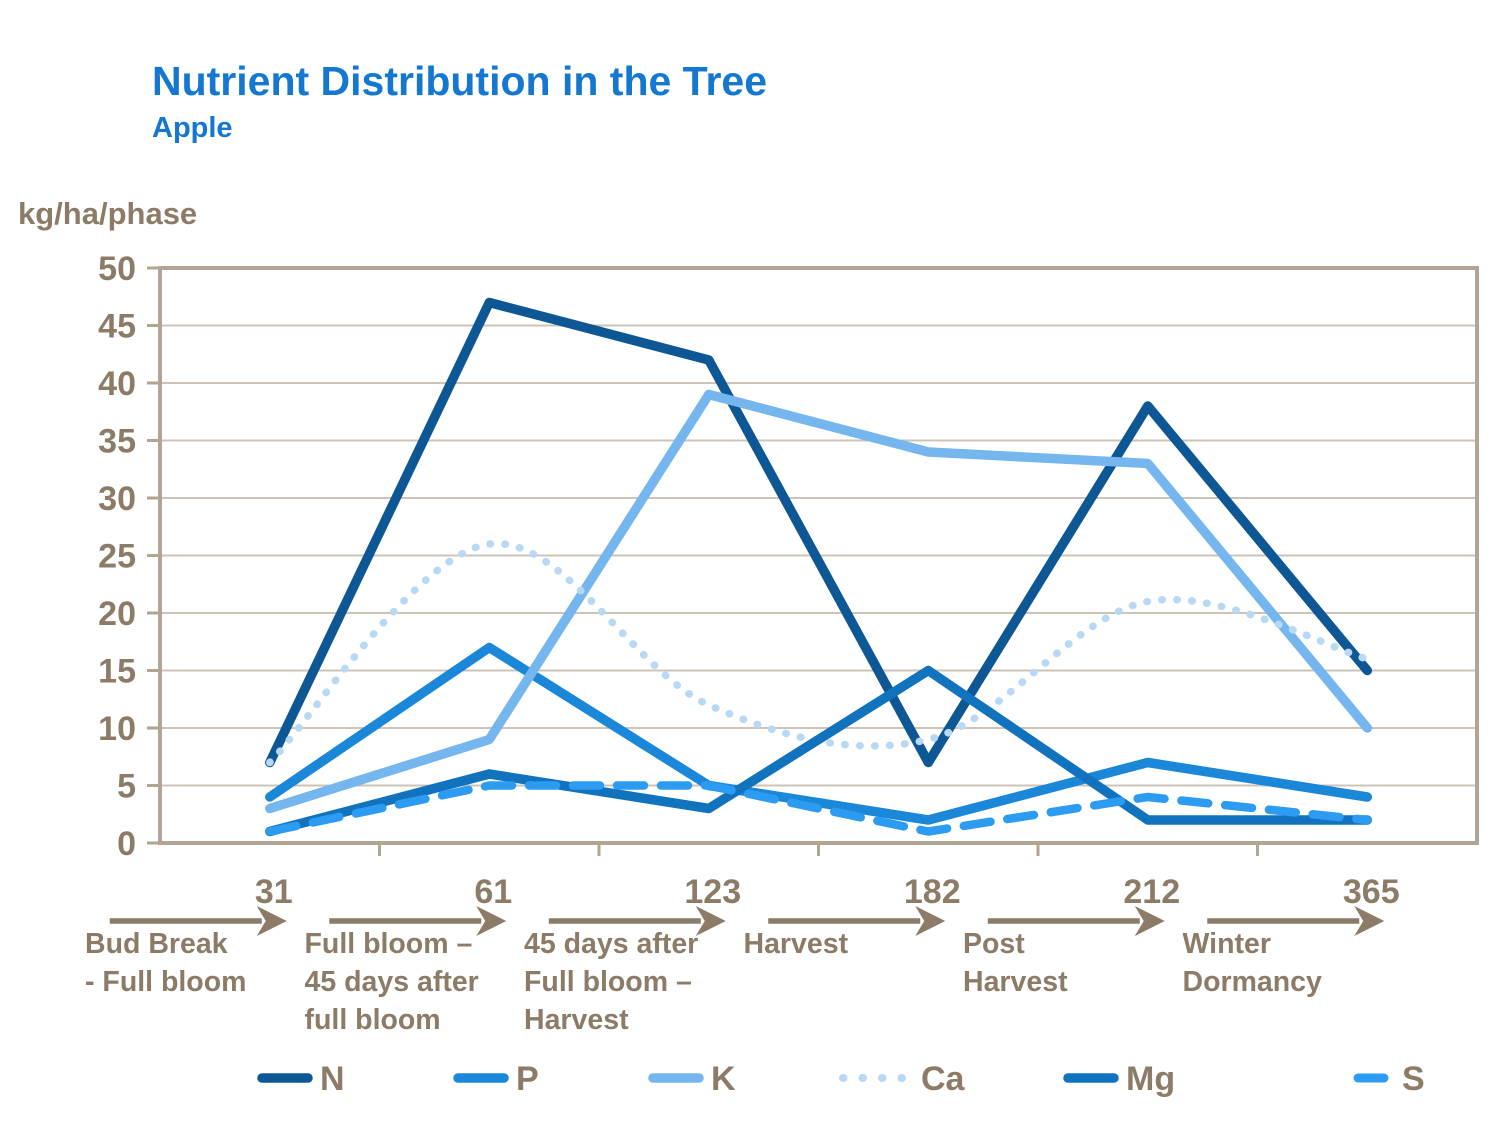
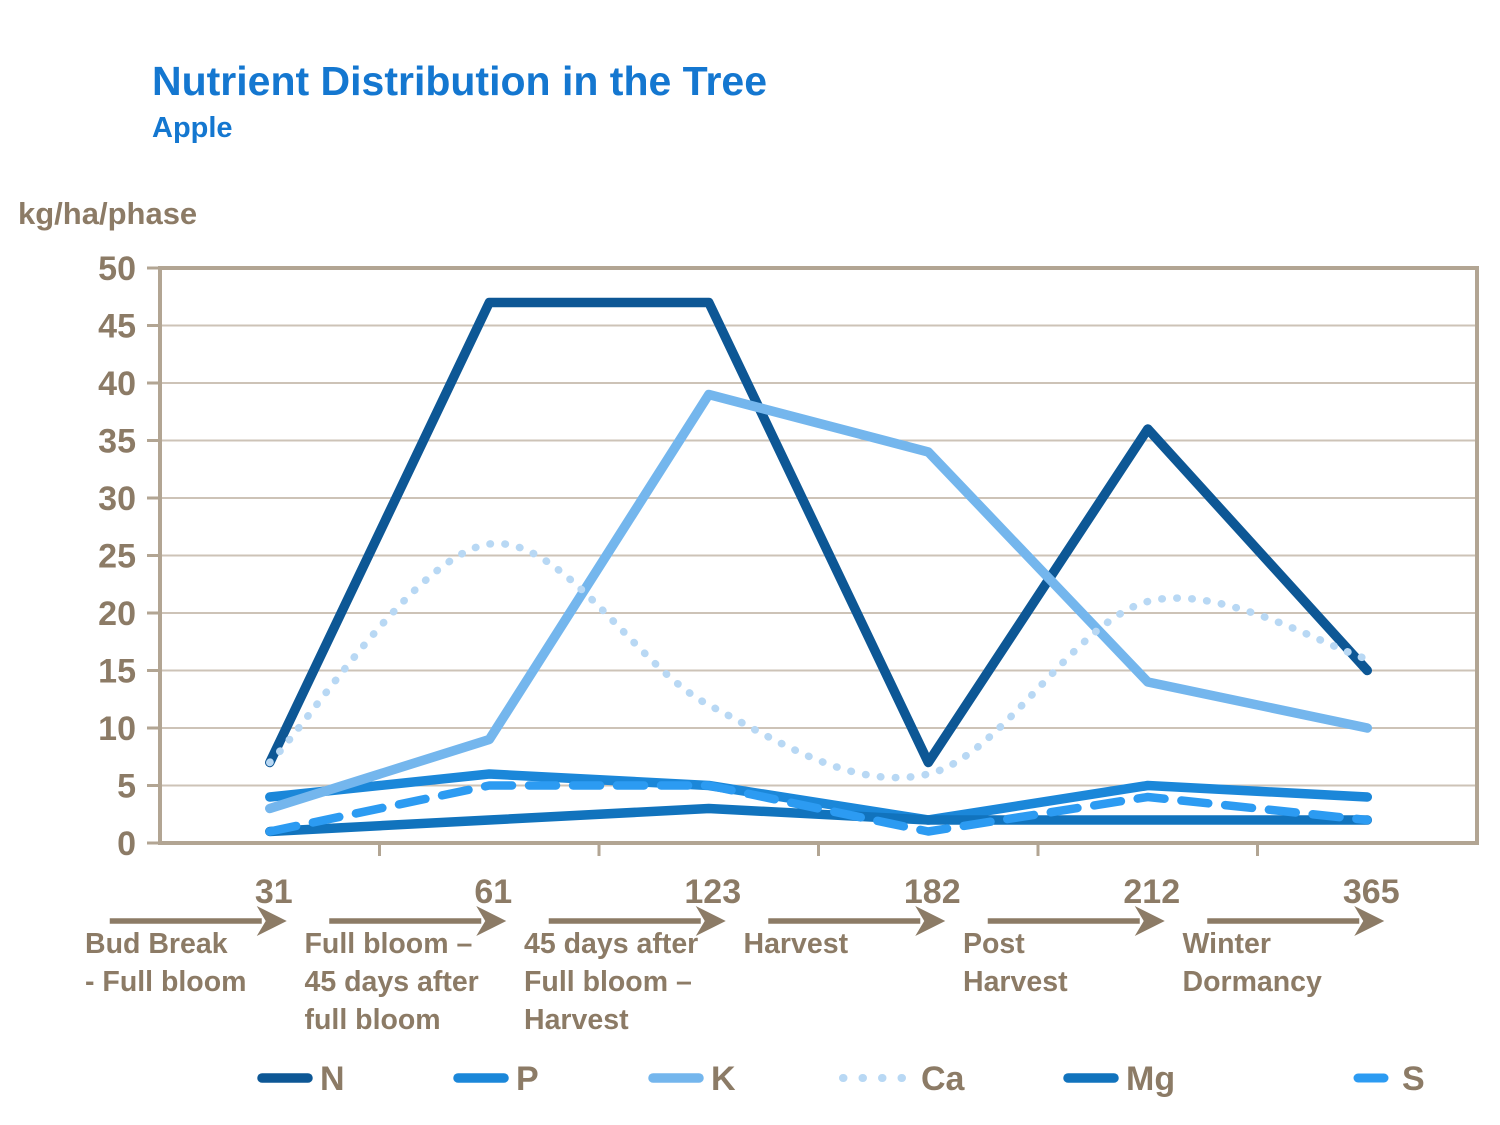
P/61: 17 -> 6
Mg/61: 6 -> 2
N/123: 42 -> 47
Ca/182: 9 -> 6
Mg/182: 15 -> 2
N/212: 38 -> 36
P/212: 7 -> 5
K/212: 33 -> 14
